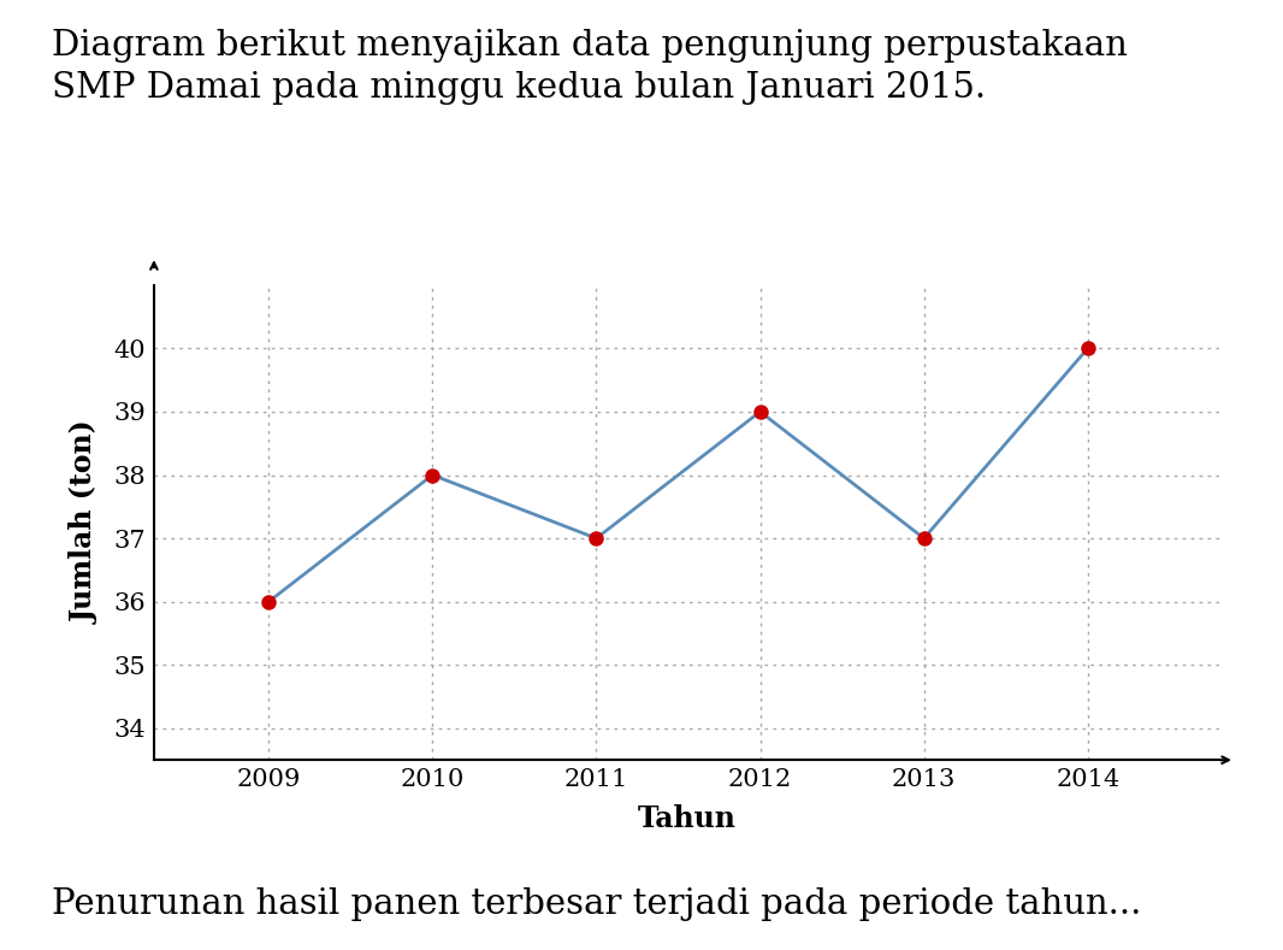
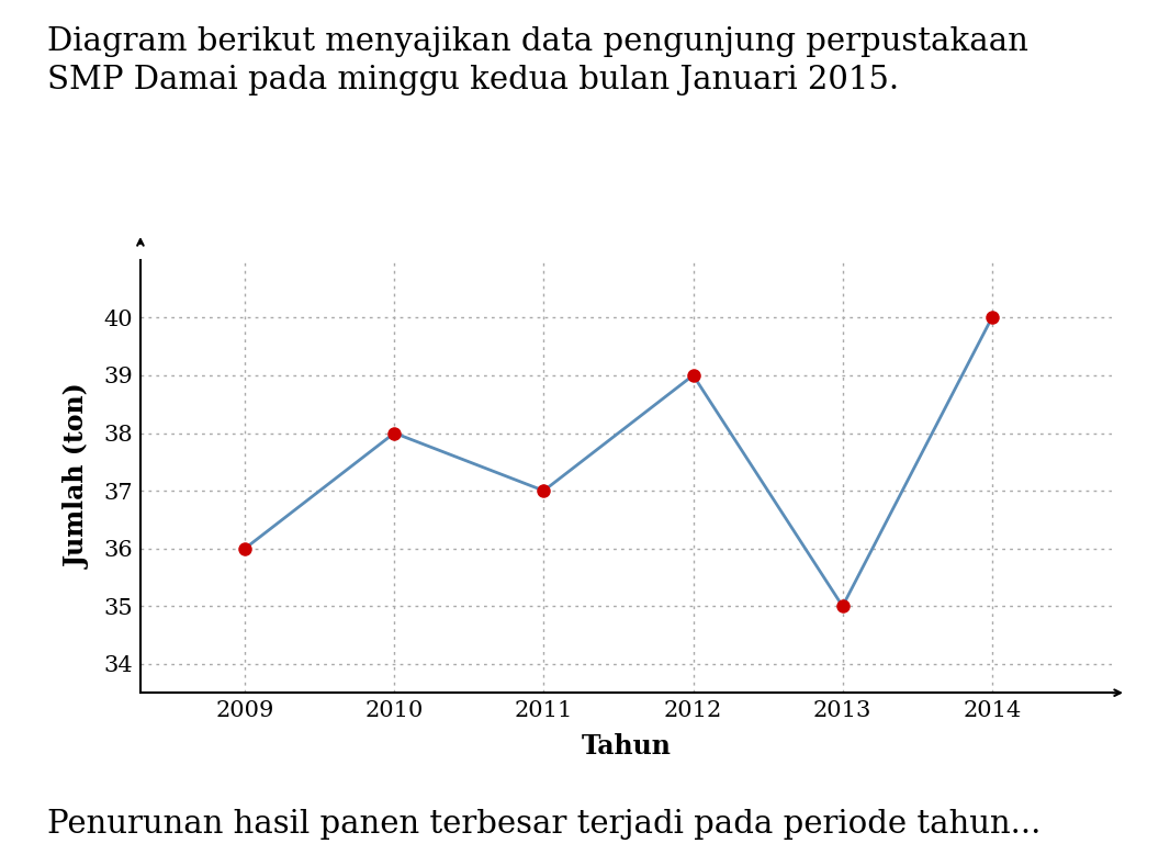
2013: 37 -> 35
